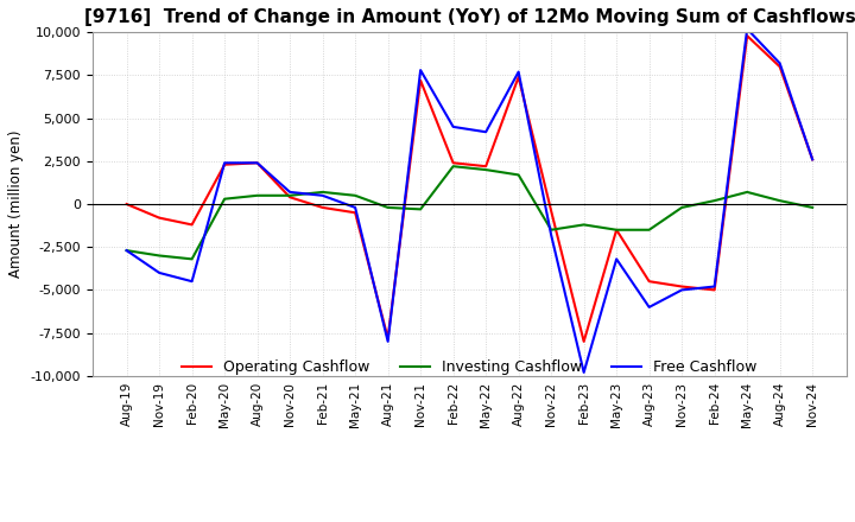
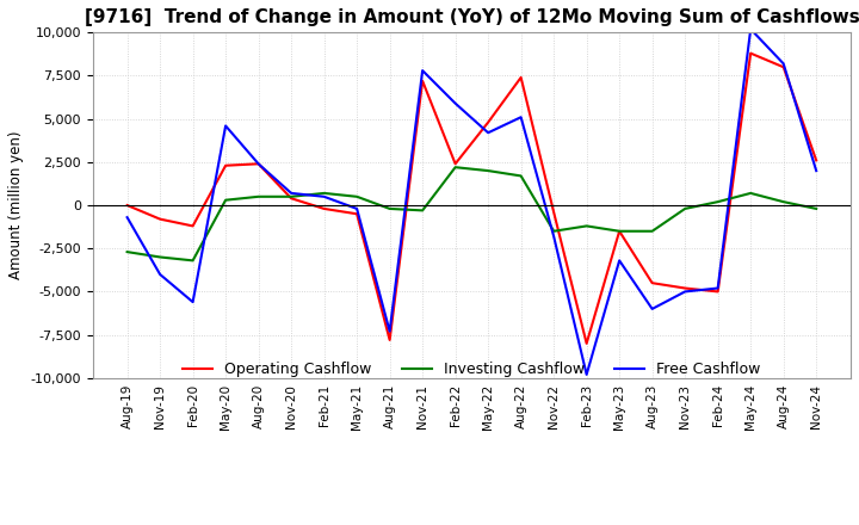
Free Cashflow/Aug-19: -2,700 -> -700
Free Cashflow/Feb-20: -4,500 -> -5,600
Free Cashflow/May-20: 2,400 -> 4,600
Free Cashflow/Aug-21: -8,000 -> -7,300
Free Cashflow/Feb-22: 4,500 -> 5,900
Operating Cashflow/May-22: 2,200 -> 4,800
Free Cashflow/Aug-22: 7,700 -> 5,100
Operating Cashflow/May-24: 9,800 -> 8,800
Free Cashflow/Nov-24: 2,600 -> 2,000
